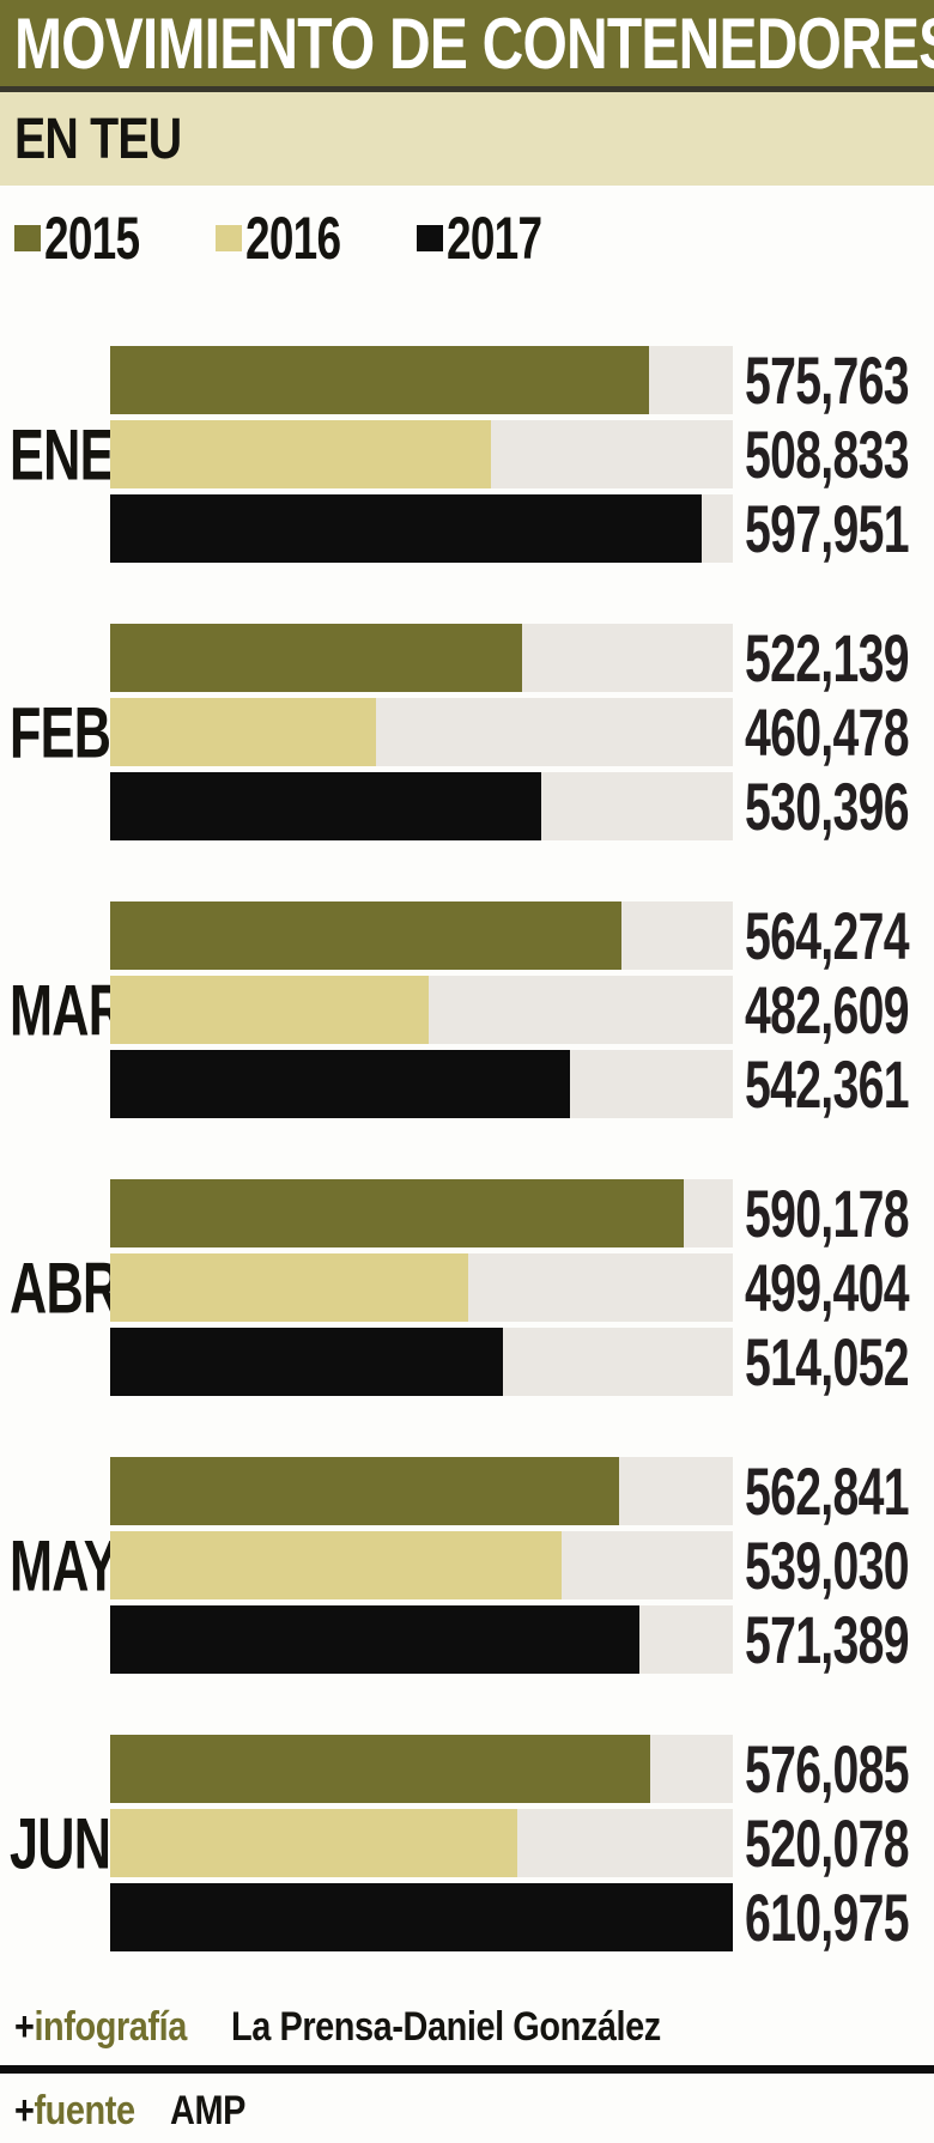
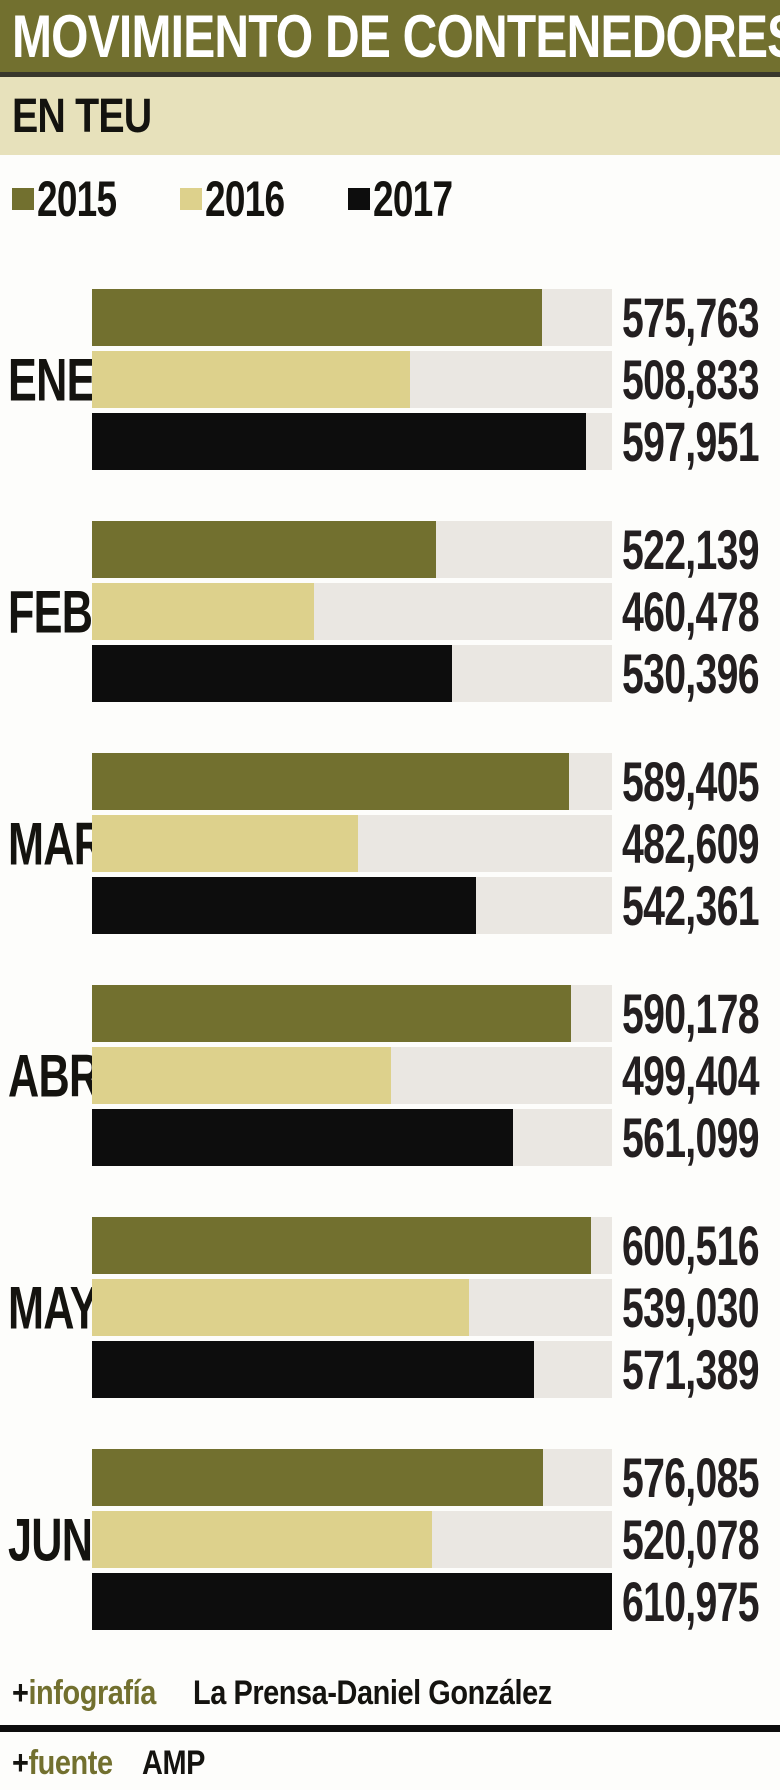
2015/MAR: 564,274 -> 589,405
2017/ABR: 514,052 -> 561,099
2015/MAY: 562,841 -> 600,516
